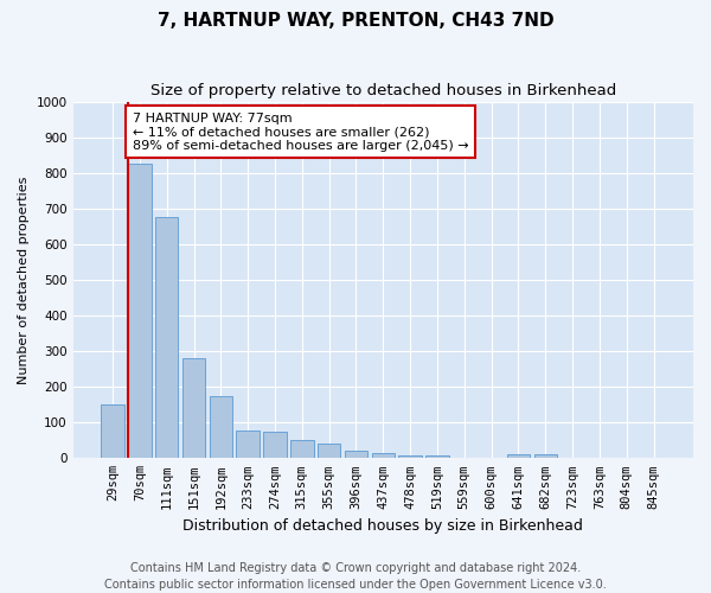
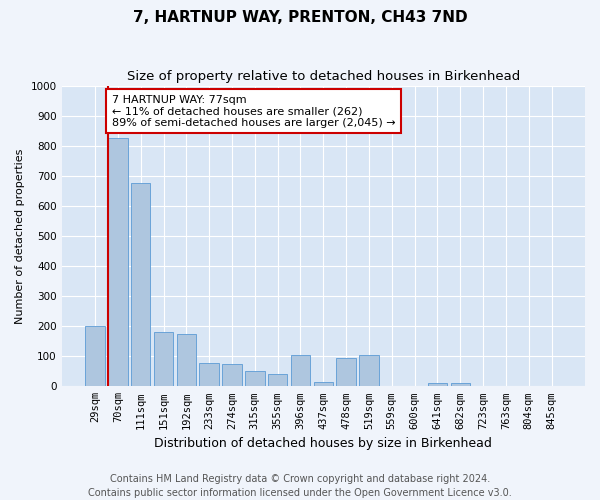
29sqm: 150 -> 200
151sqm: 280 -> 180
396sqm: 20 -> 105
478sqm: 8 -> 95
519sqm: 8 -> 105
